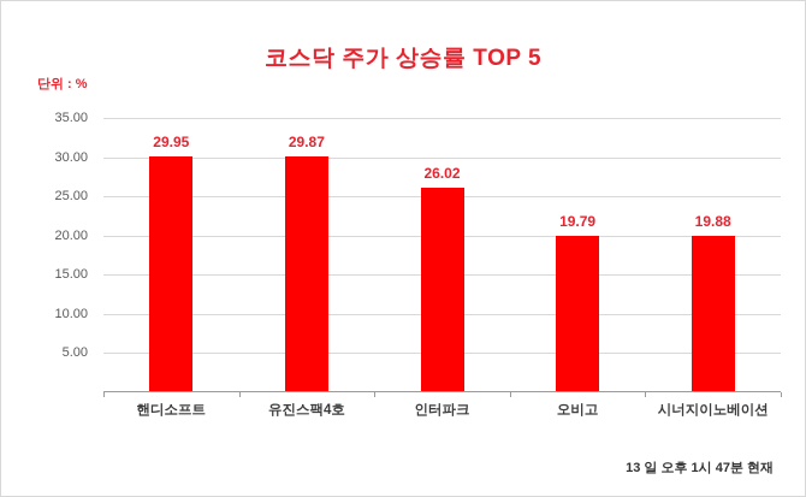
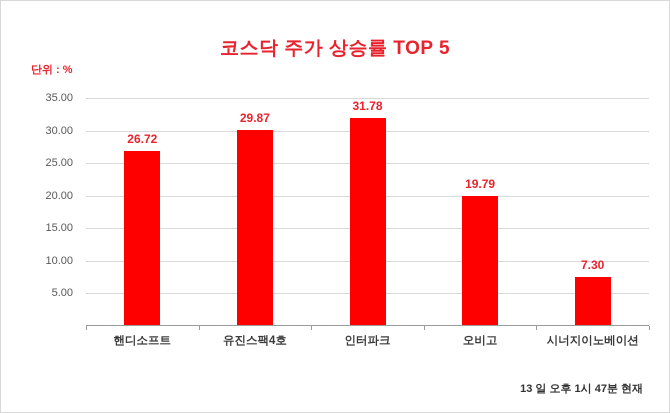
핸디소프트: 29.95 -> 26.72
인터파크: 26.02 -> 31.78
시너지이노베이션: 19.88 -> 7.30
